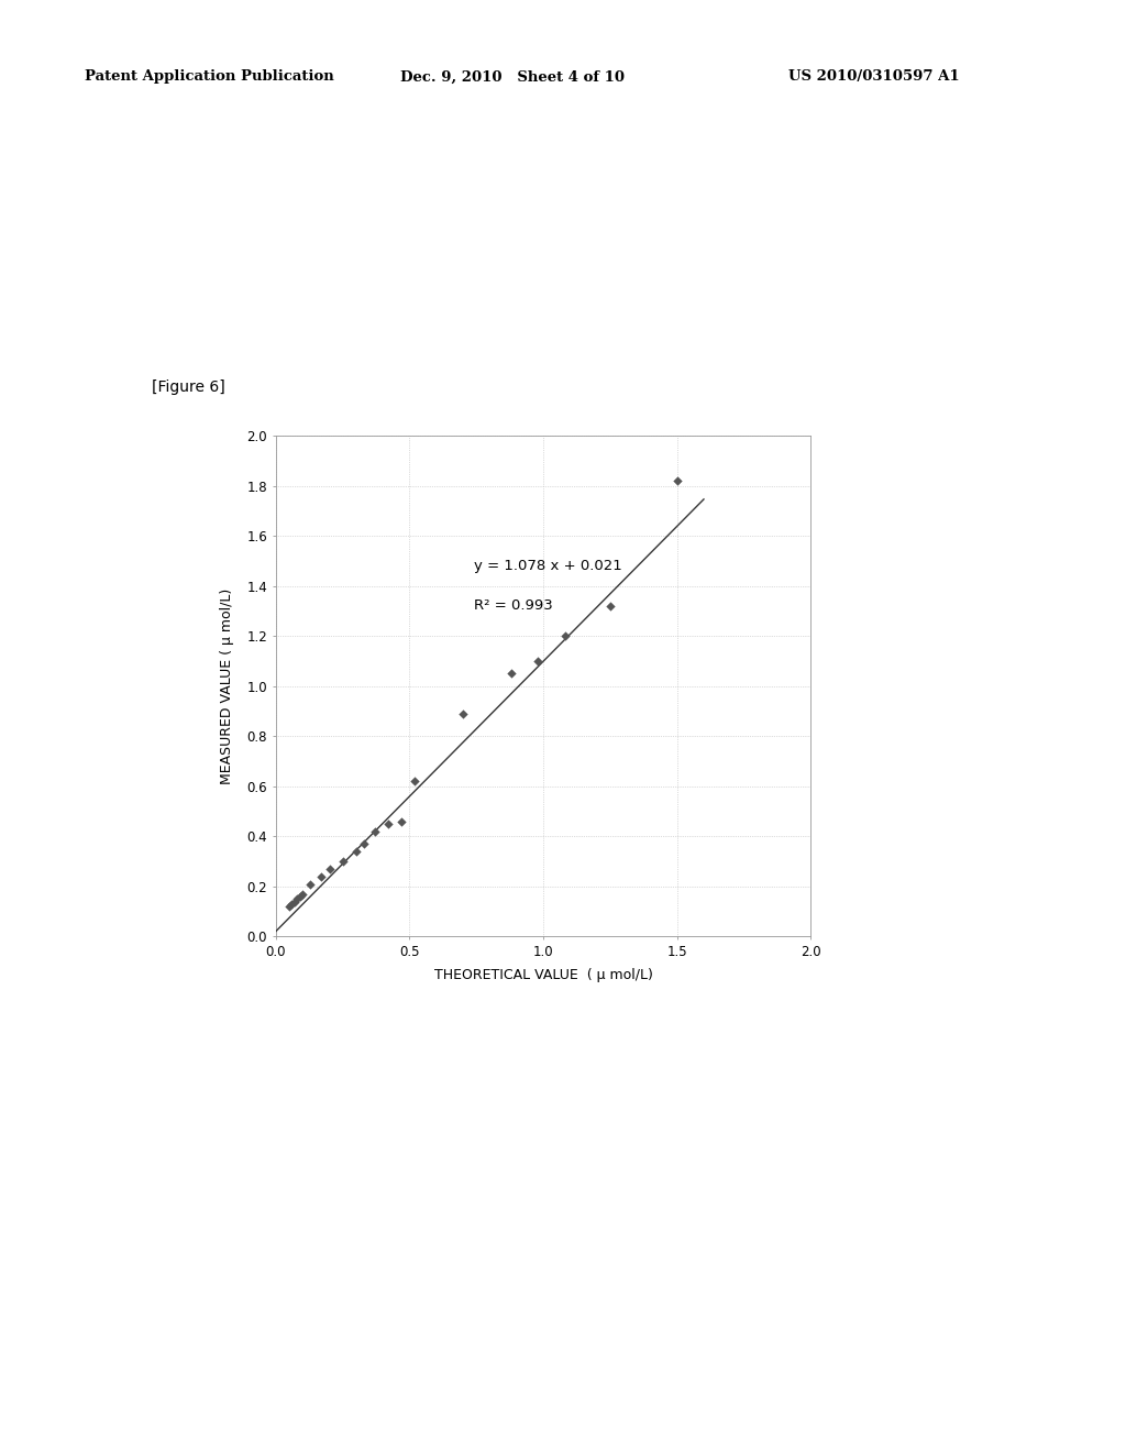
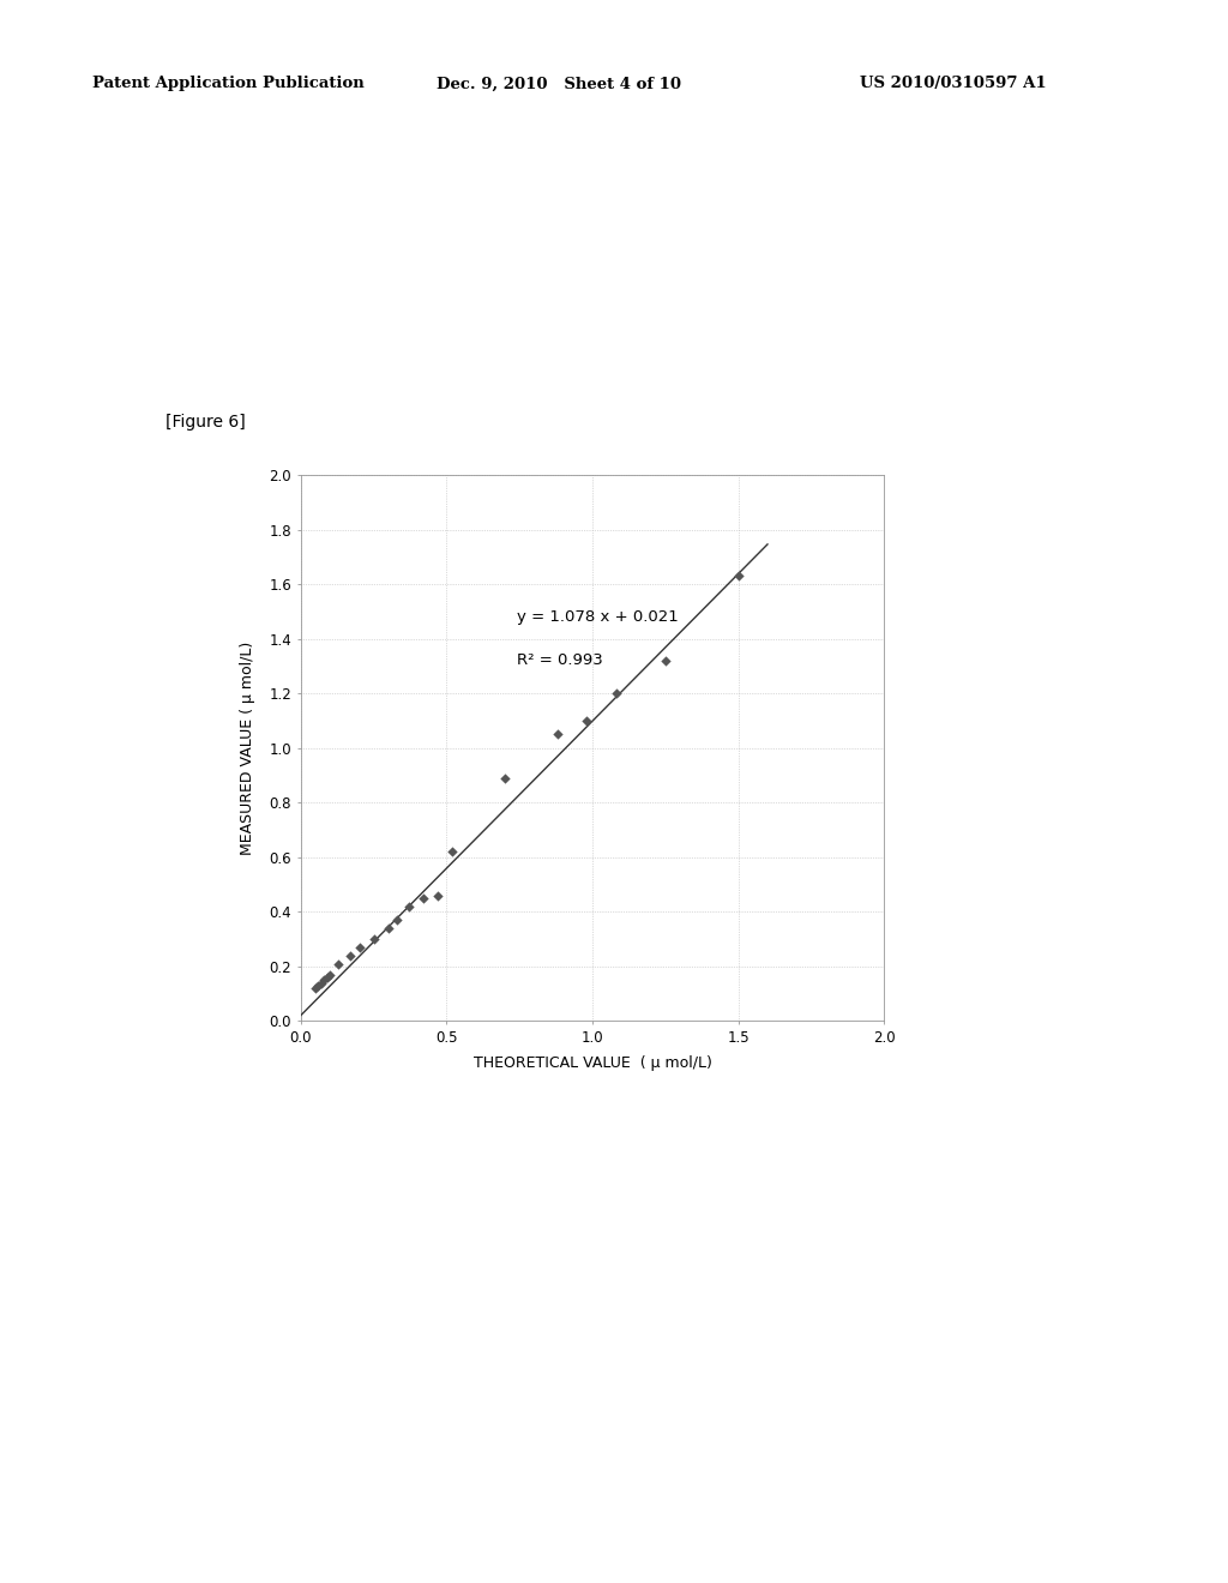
1.5: 1.82 -> 1.63
